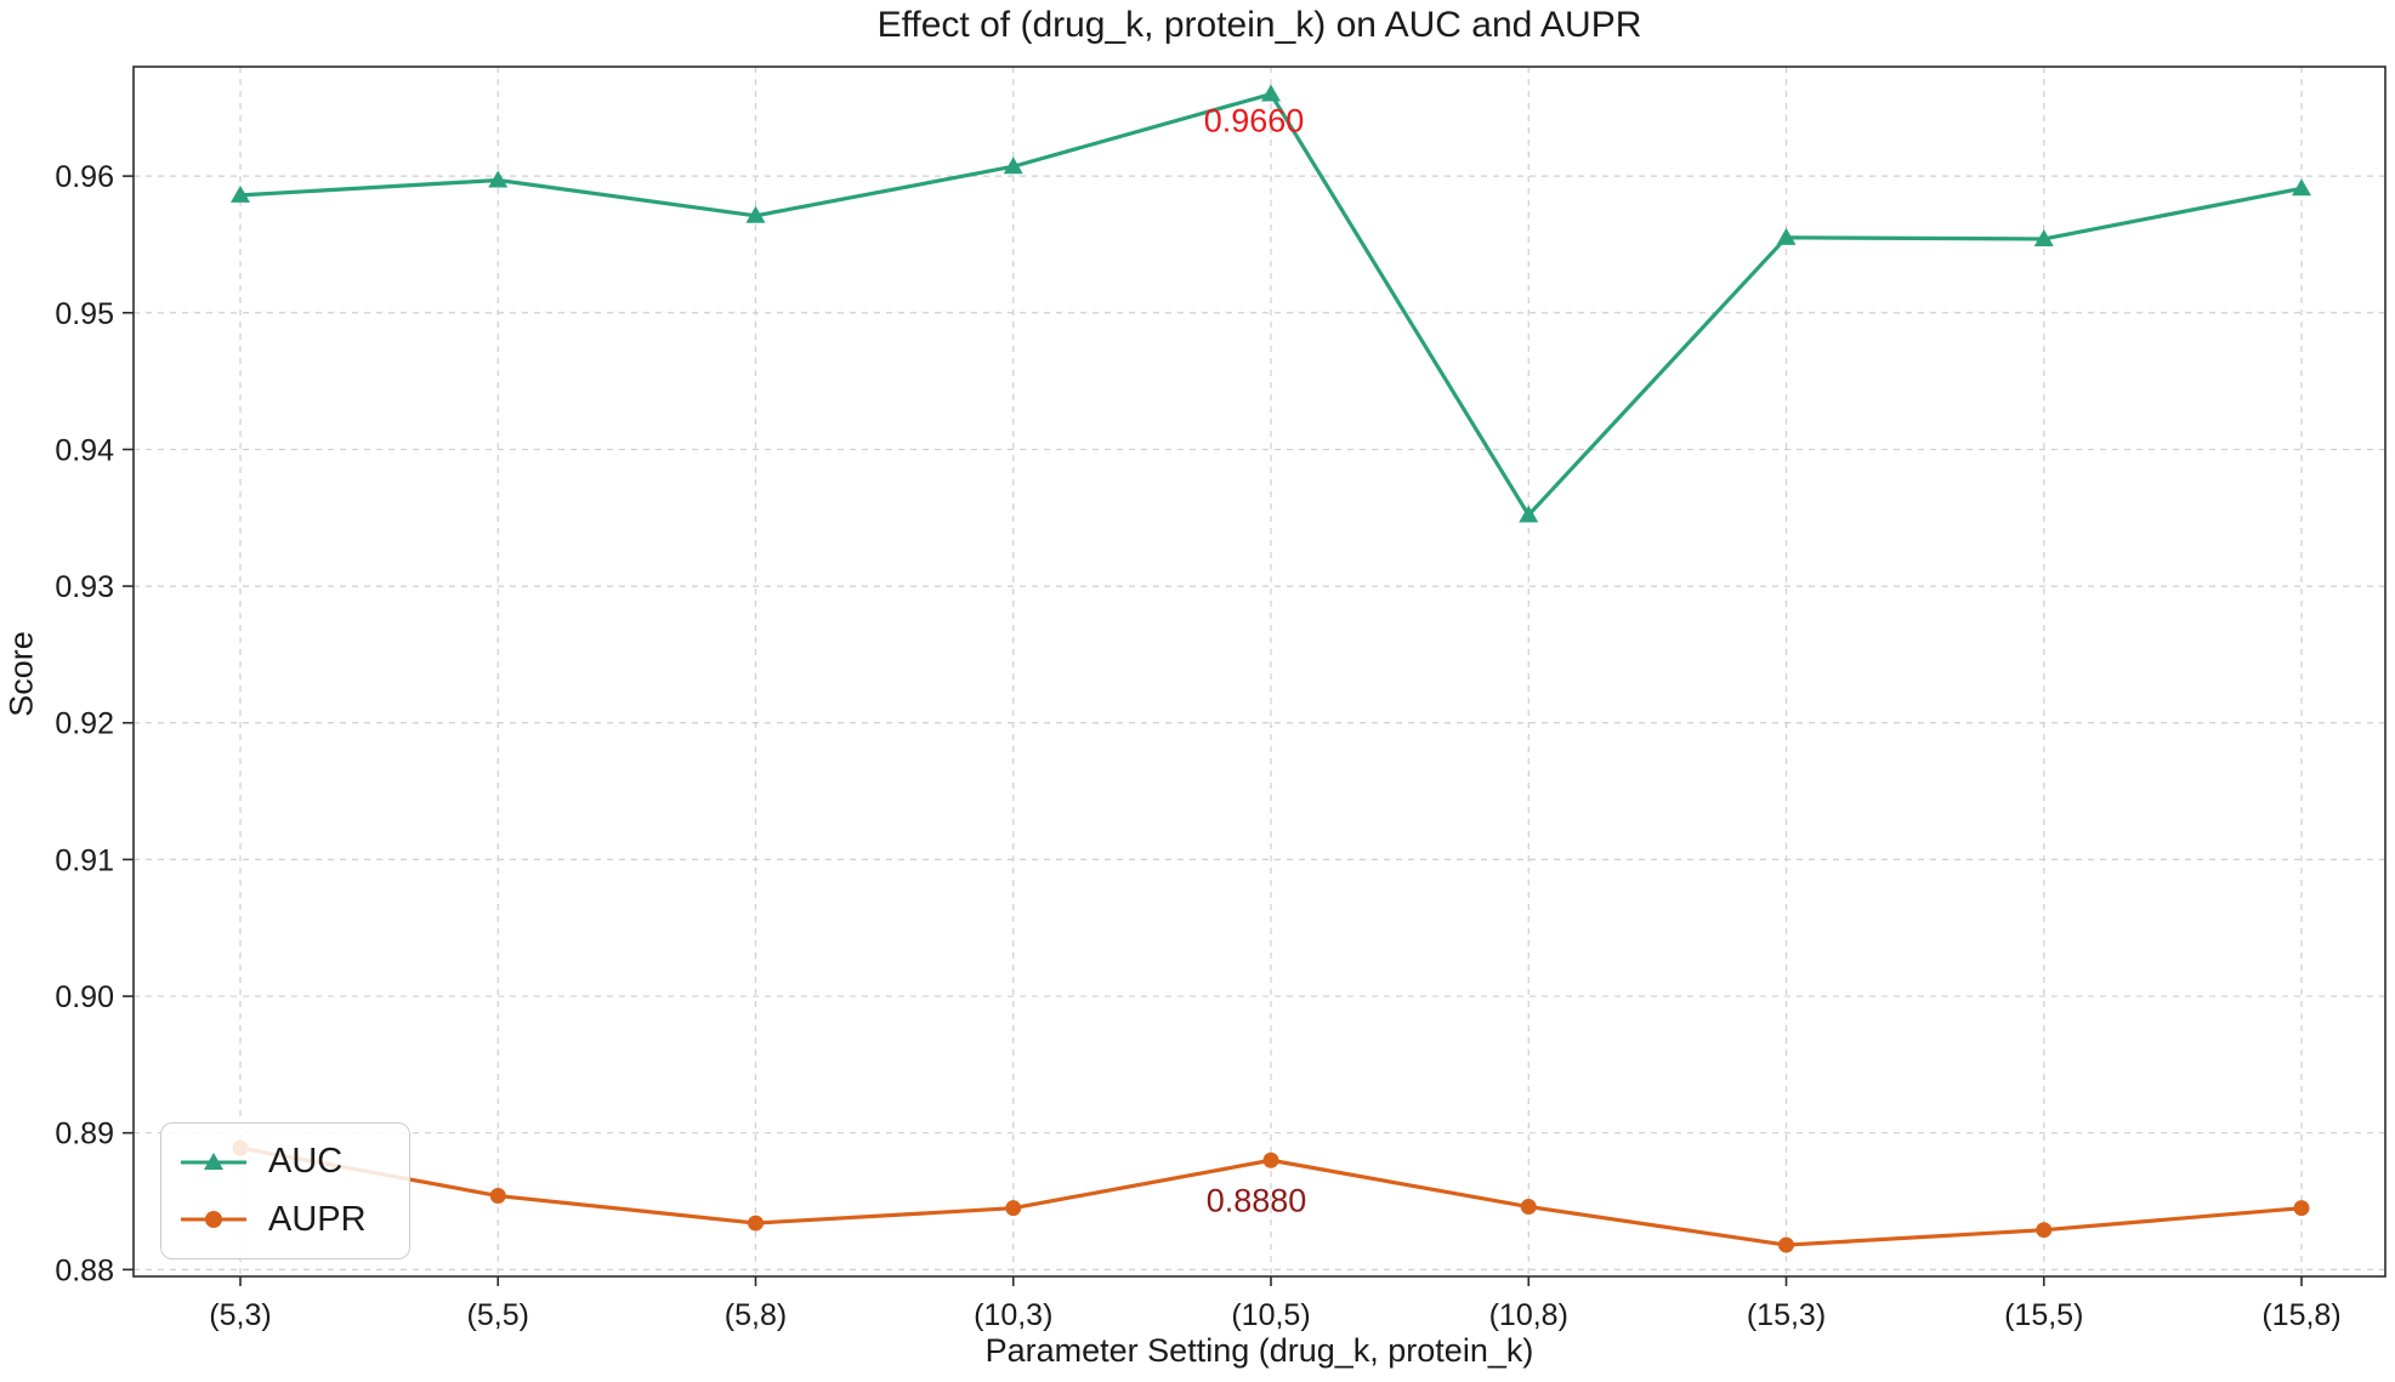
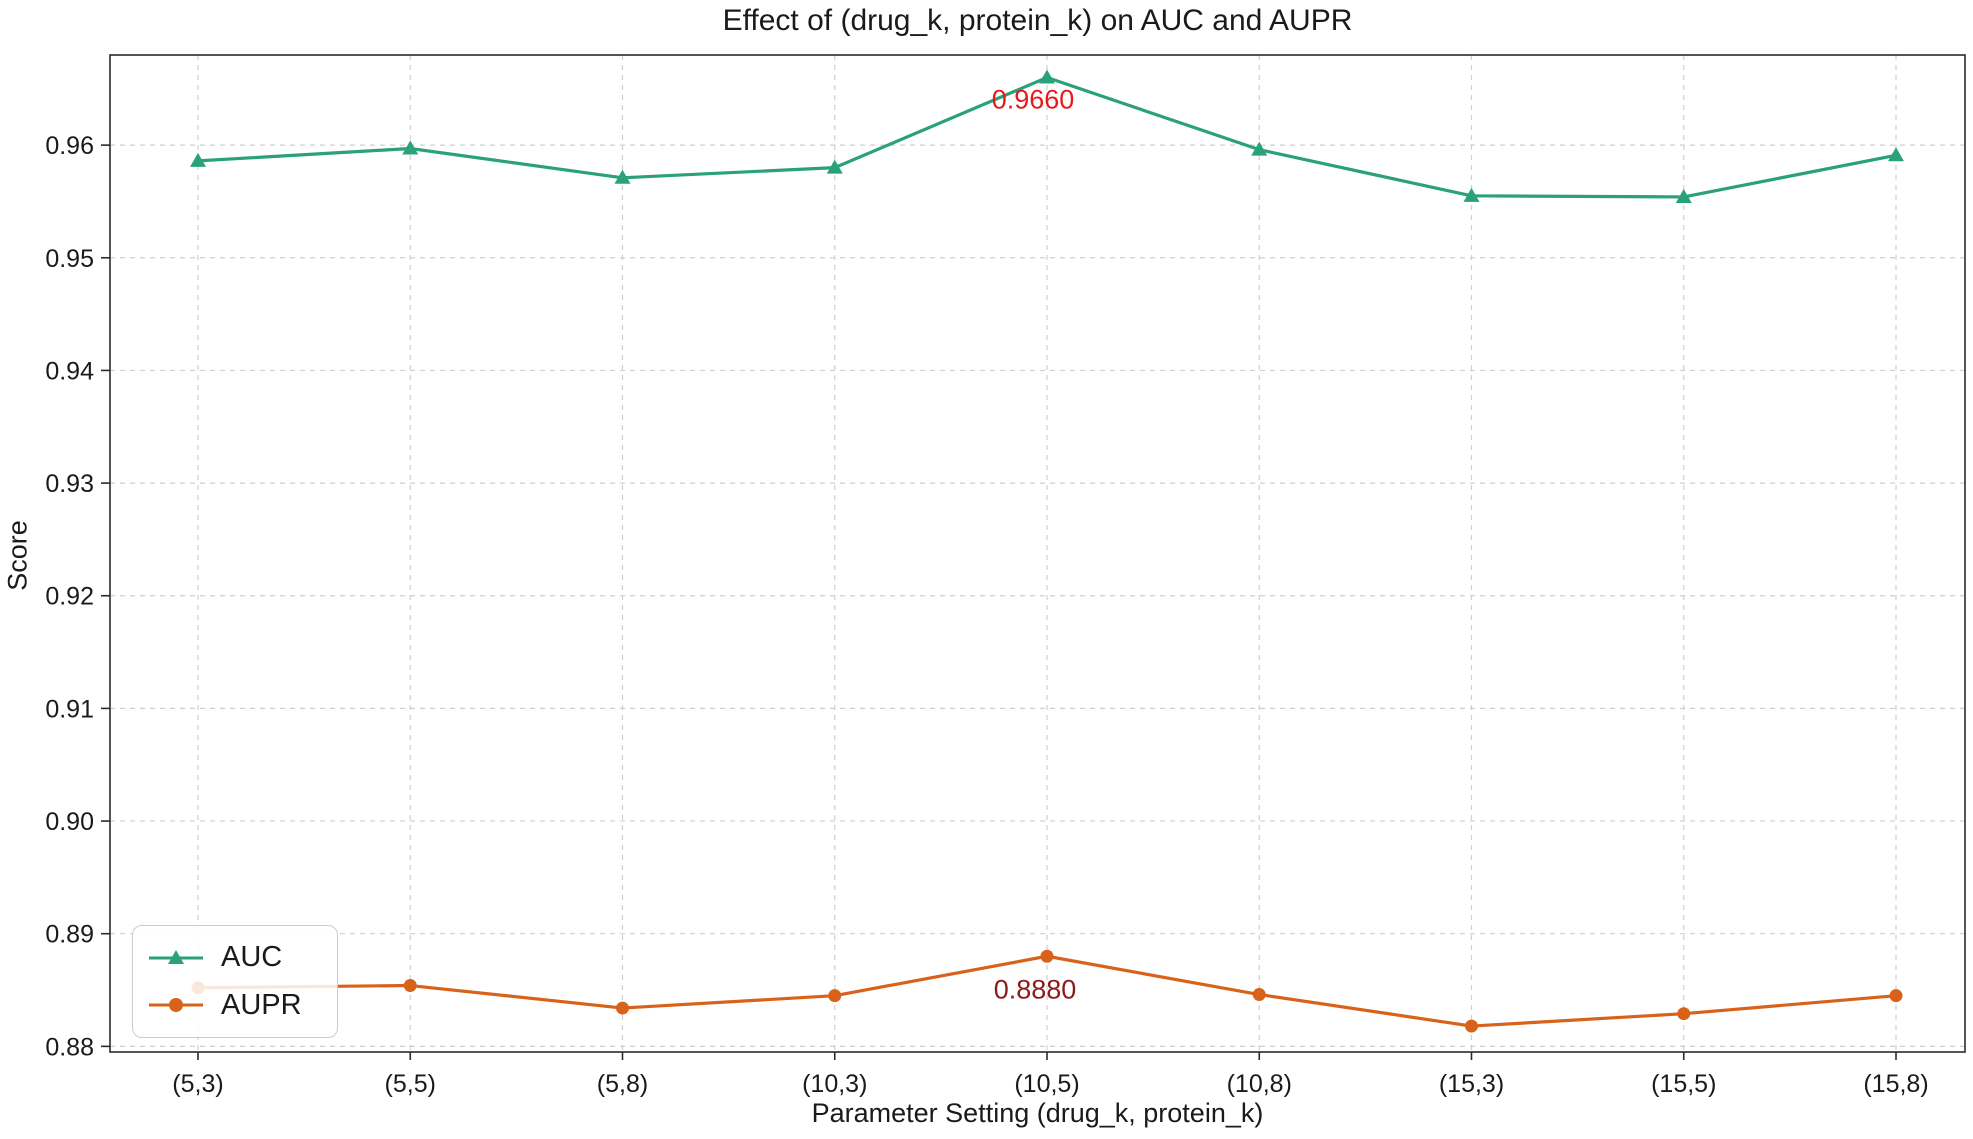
AUPR/(5,3): 0.8889 -> 0.8852
AUC/(10,3): 0.9607 -> 0.9580
AUC/(10,8): 0.9352 -> 0.9596
